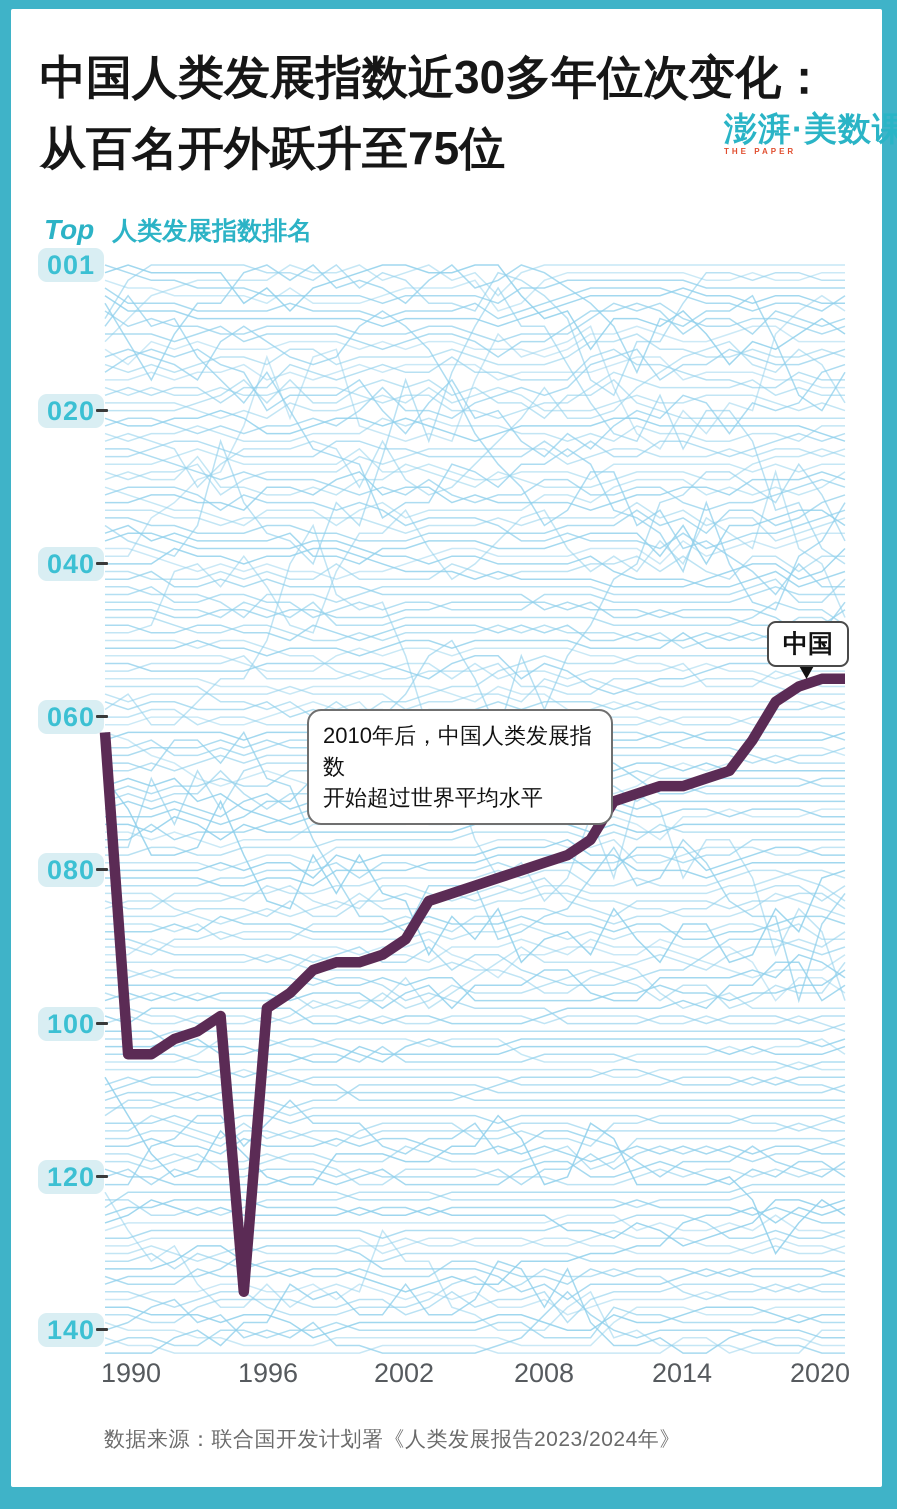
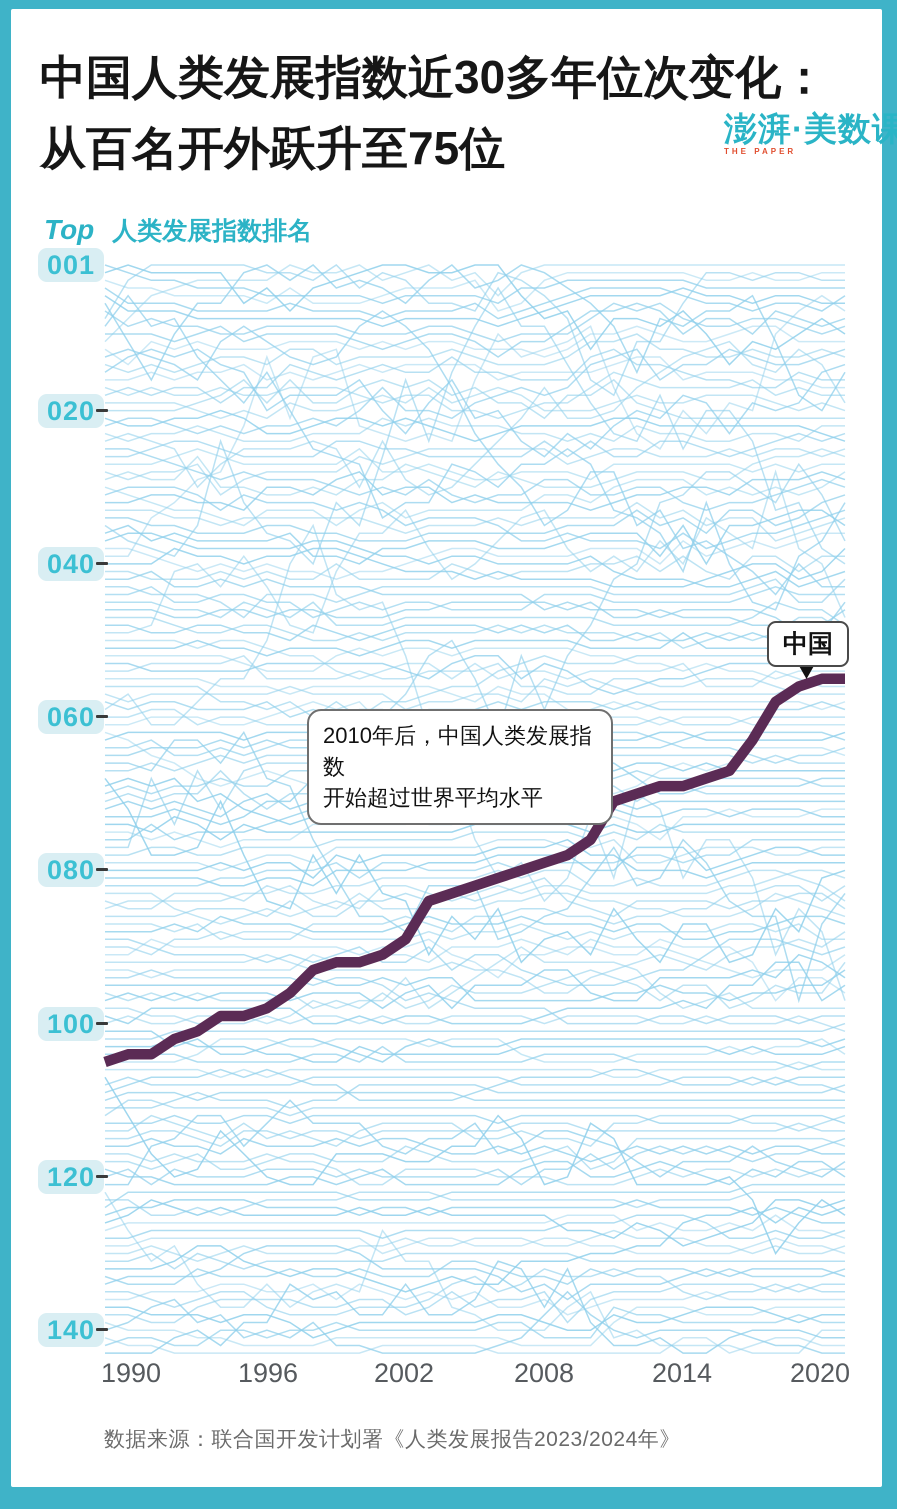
1990: 62 -> 105
1996: 135 -> 99
